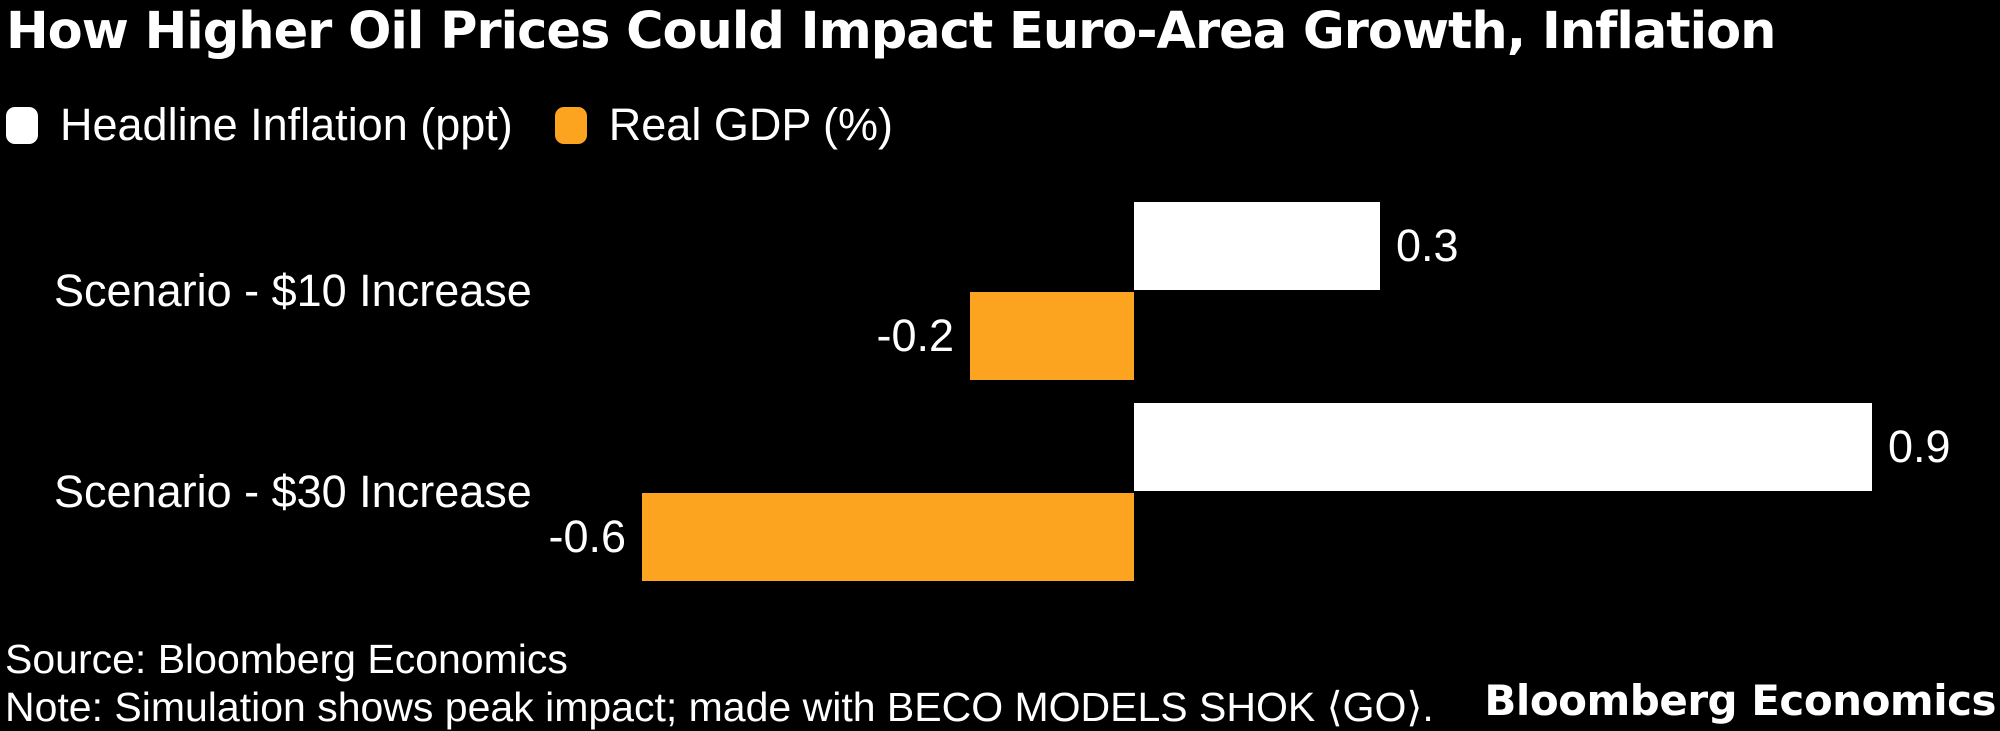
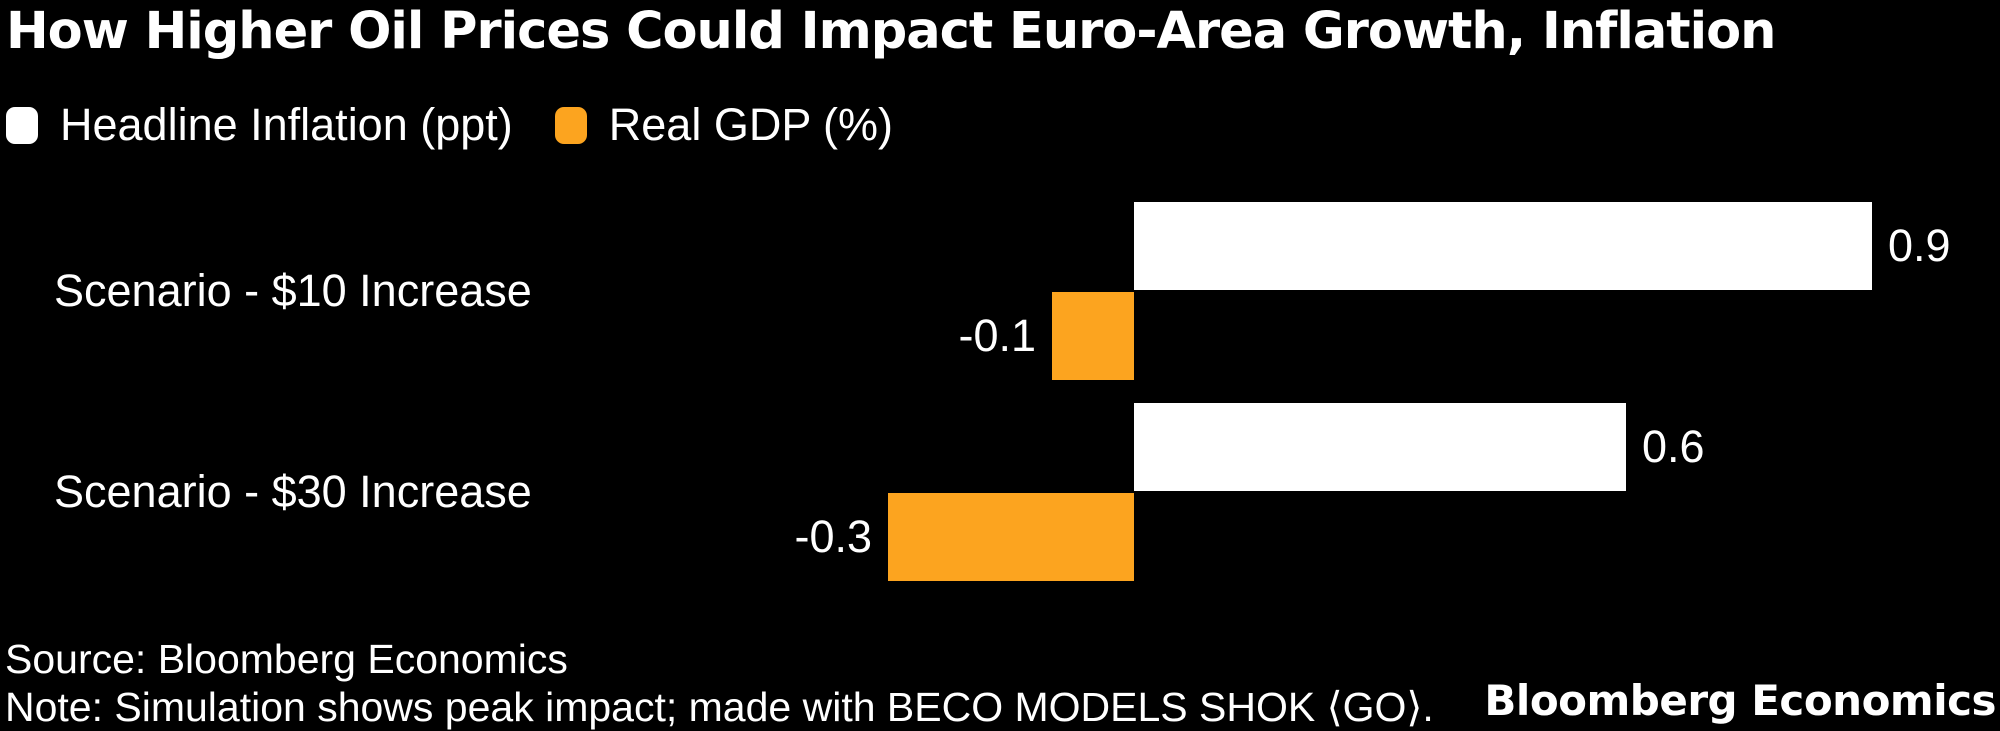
Headline Inflation (ppt)/Scenario - $10 Increase: 0.3 -> 0.9
Real GDP (%)/Scenario - $10 Increase: -0.2 -> -0.1
Headline Inflation (ppt)/Scenario - $30 Increase: 0.9 -> 0.6
Real GDP (%)/Scenario - $30 Increase: -0.6 -> -0.3
